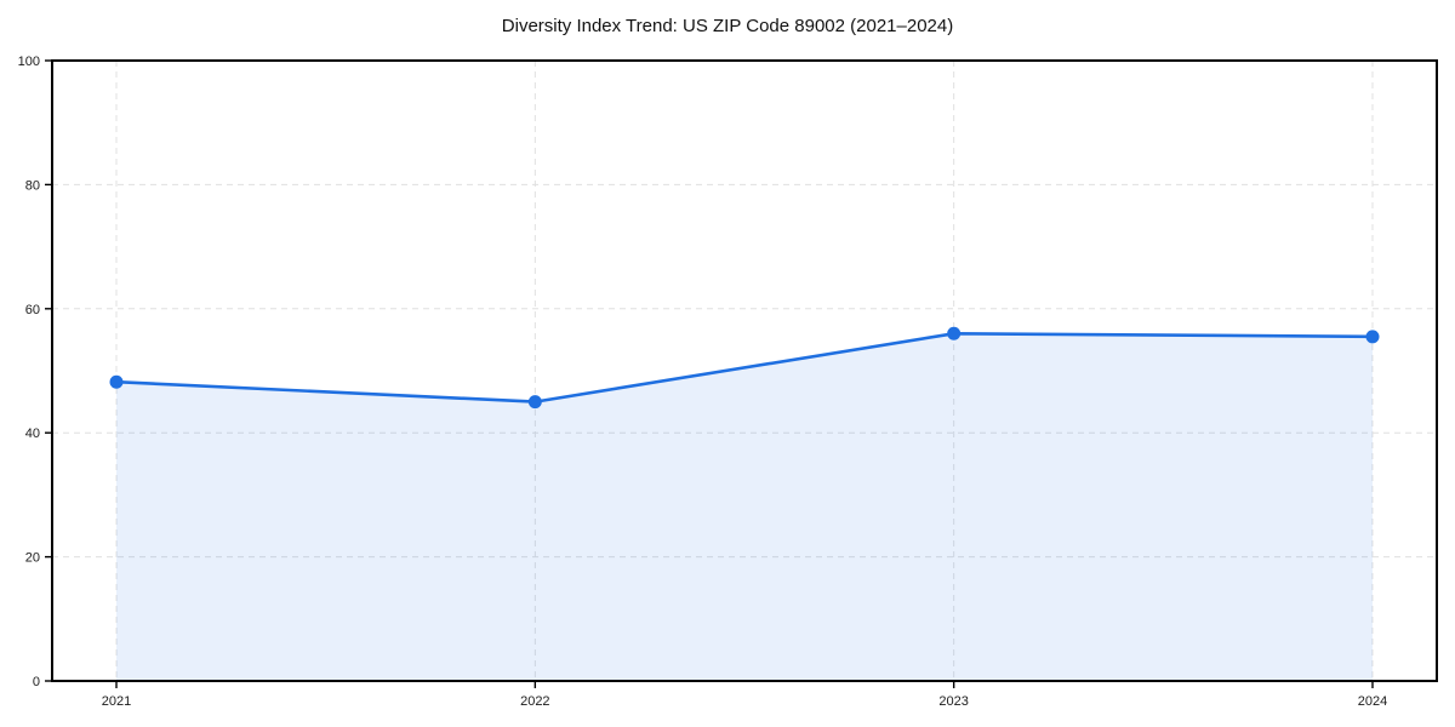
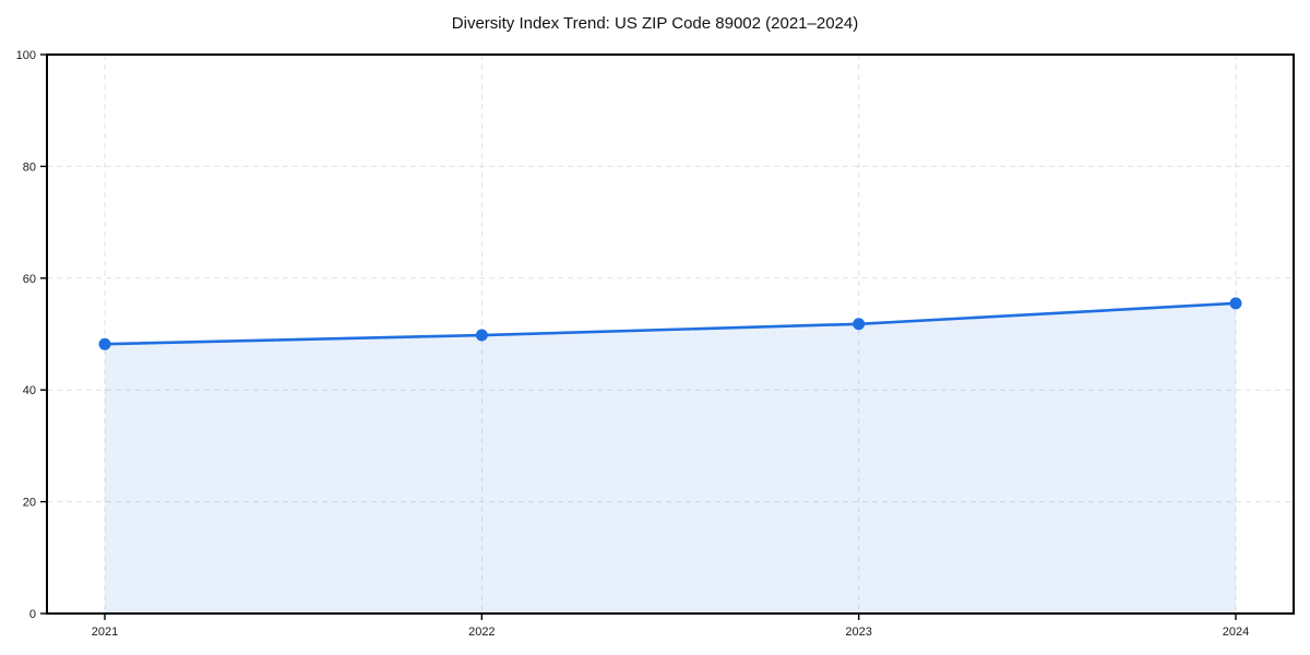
2022: 45 -> 50
2023: 56 -> 52
